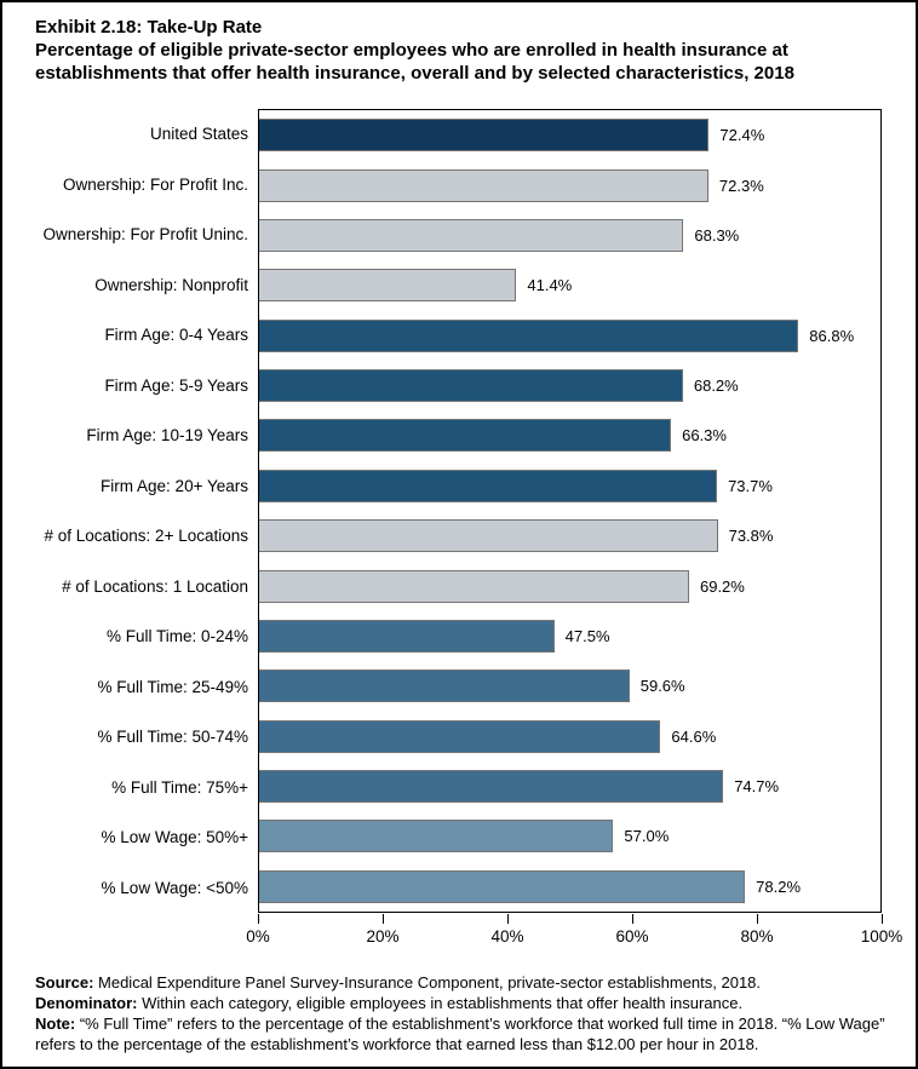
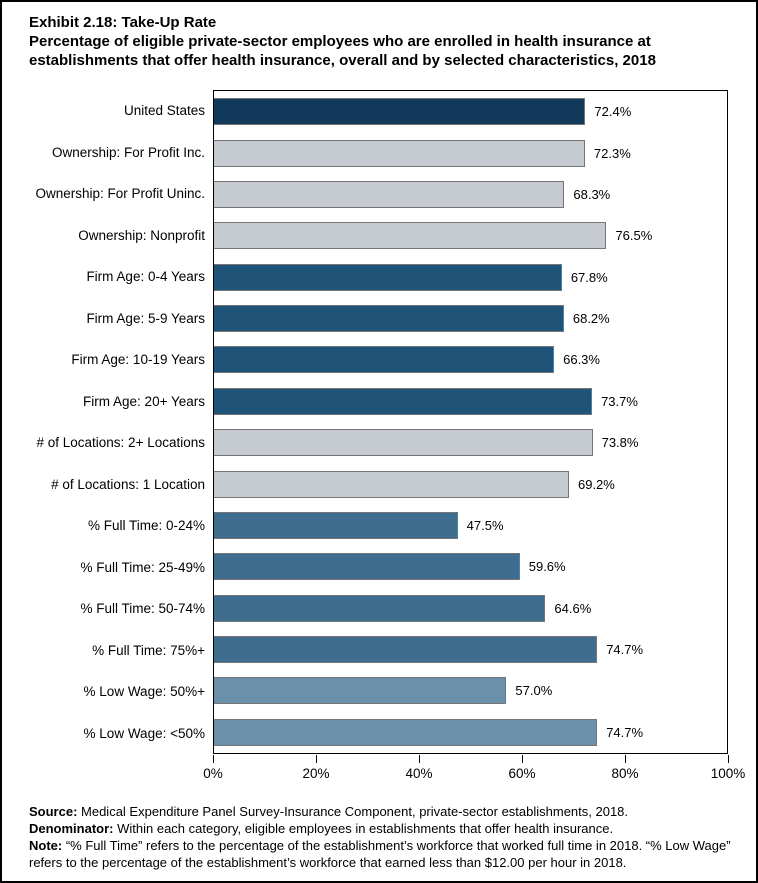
Ownership: Nonprofit: 41.4% -> 76.5%
Firm Age: 0-4 Years: 86.8% -> 67.8%
% Low Wage: <50%: 78.2% -> 74.7%
